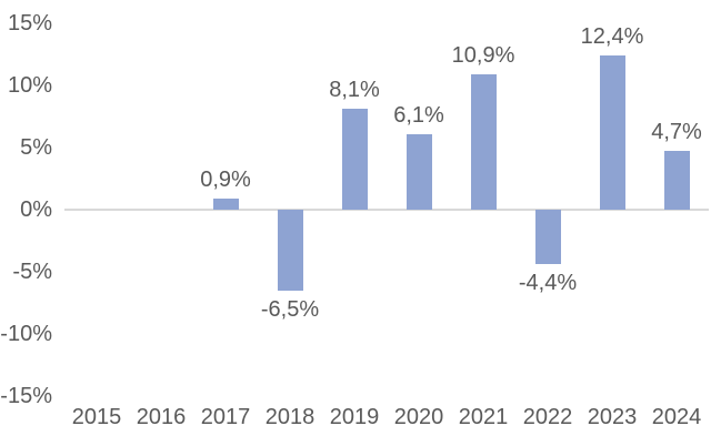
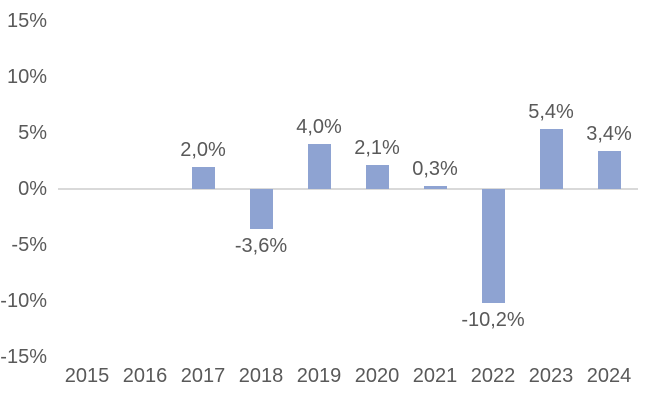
2017: 0,9% -> 2,0%
2018: -6,5% -> -3,6%
2019: 8,1% -> 4,0%
2020: 6,1% -> 2,1%
2021: 10,9% -> 0,3%
2022: -4,4% -> -10,2%
2023: 12,4% -> 5,4%
2024: 4,7% -> 3,4%
